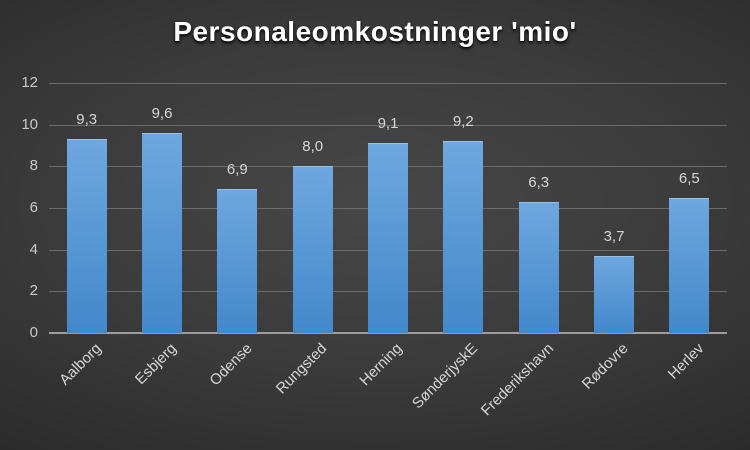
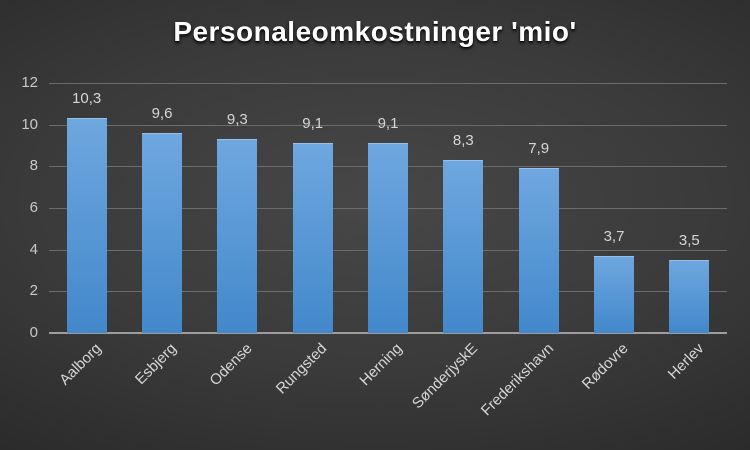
Aalborg: 9,3 -> 10,3
Odense: 6,9 -> 9,3
Rungsted: 8,0 -> 9,1
SønderjyskE: 9,2 -> 8,3
Frederikshavn: 6,3 -> 7,9
Herlev: 6,5 -> 3,5
